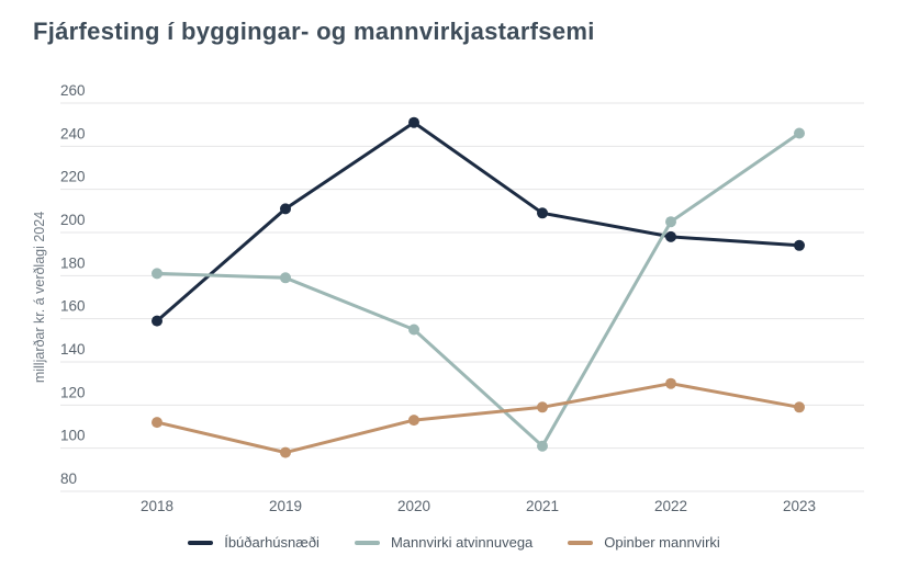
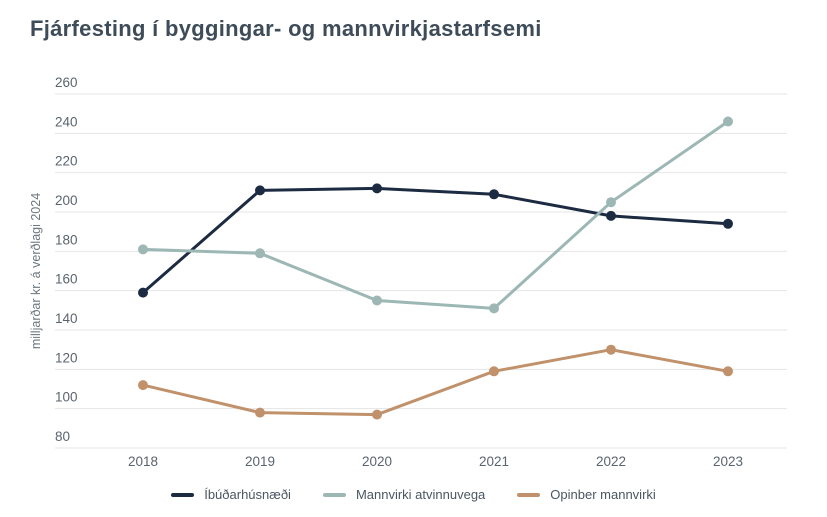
Íbúðarhúsnæði/2020: 251 -> 212
Opinber mannvirki/2020: 113 -> 97
Mannvirki atvinnuvega/2021: 101 -> 151
